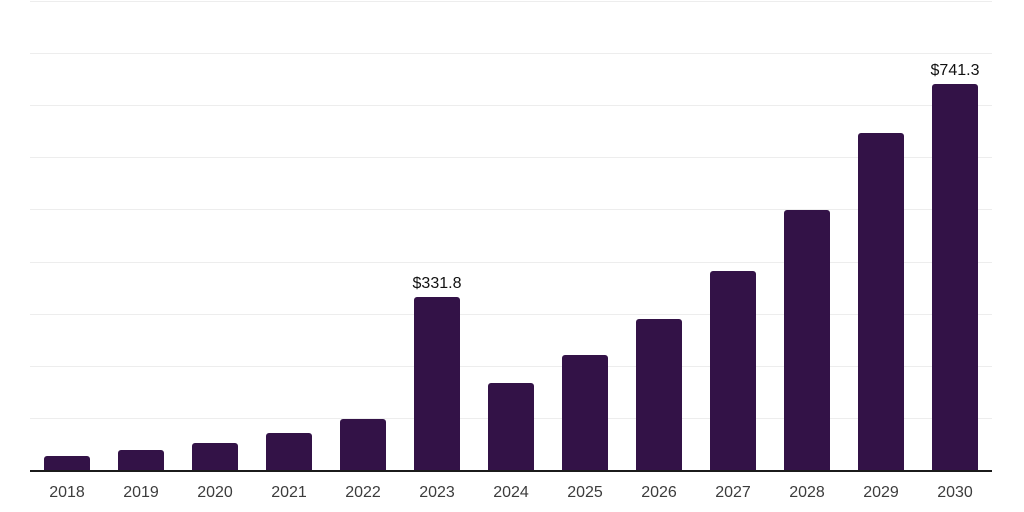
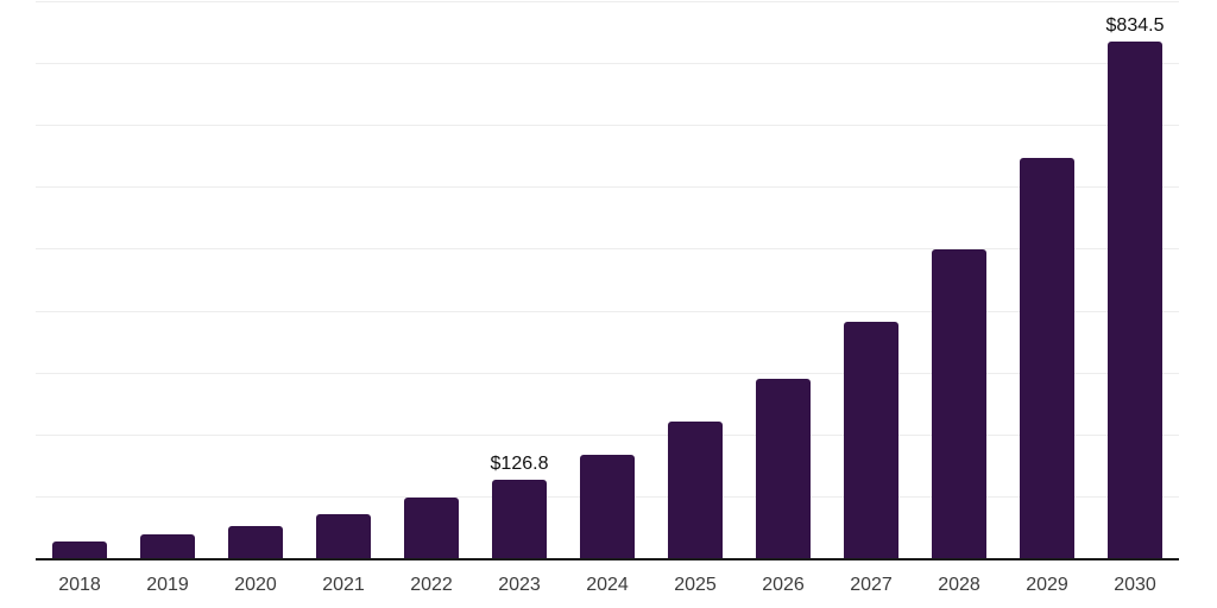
2023: $331.8 -> $126.8
2030: $741.3 -> $834.5
